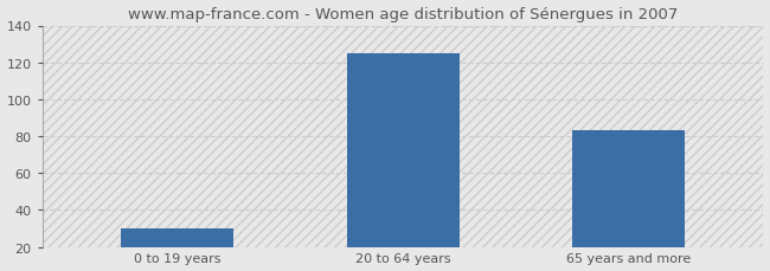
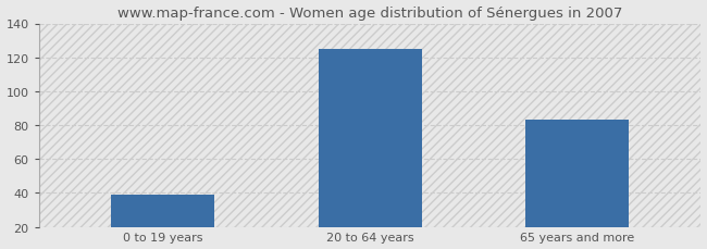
0 to 19 years: 30 -> 39
